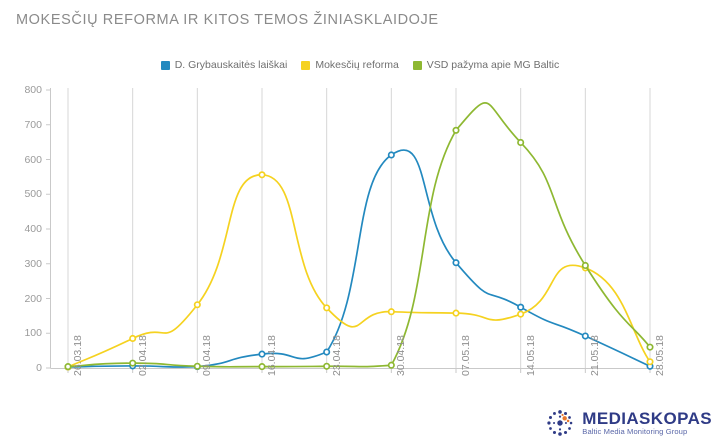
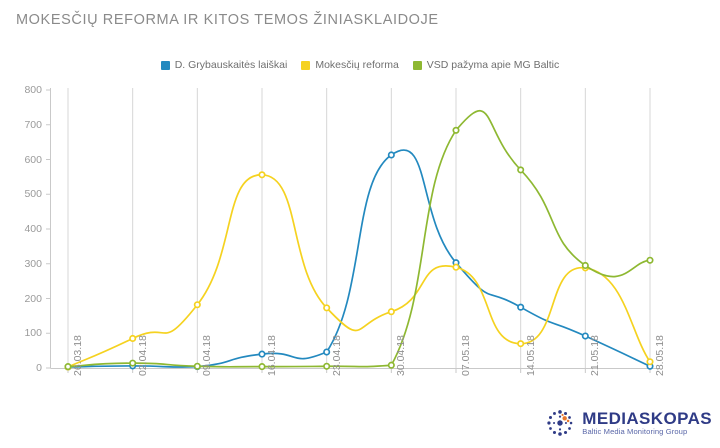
Mokesčių reforma/07.05.18: 160 -> 290
Mokesčių reforma/14.05.18: 160 -> 70
VSD pažyma apie MG Baltic/14.05.18: 650 -> 570
VSD pažyma apie MG Baltic/28.05.18: 60 -> 310
